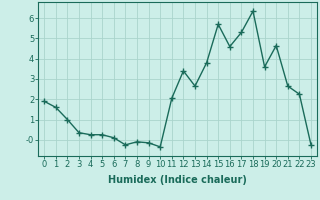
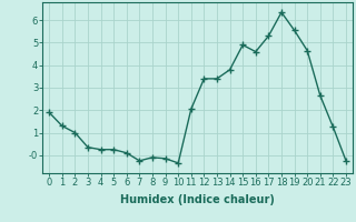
1: 1.60 -> 1.30
13: 2.65 -> 3.40
15: 5.70 -> 4.90
19: 3.60 -> 5.55
22: 2.25 -> 1.25
